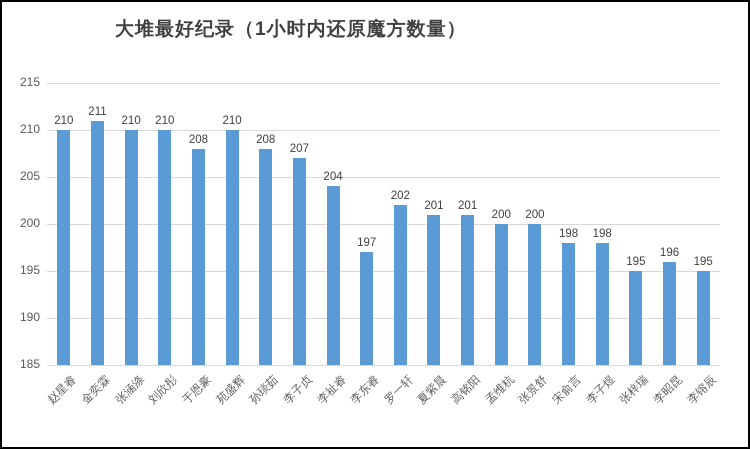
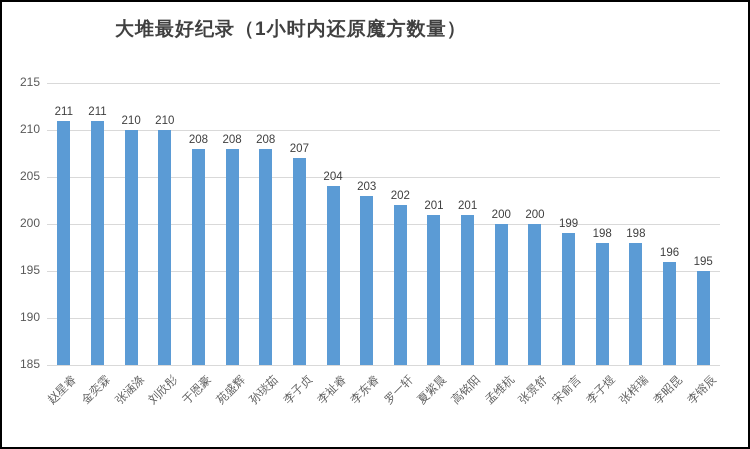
赵星睿: 210 -> 211
苑盛辉: 210 -> 208
李东睿: 197 -> 203
宋俞言: 198 -> 199
张梓瑞: 195 -> 198
